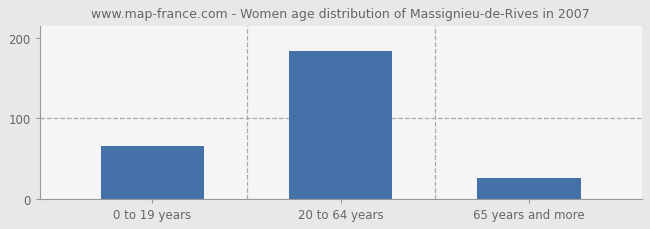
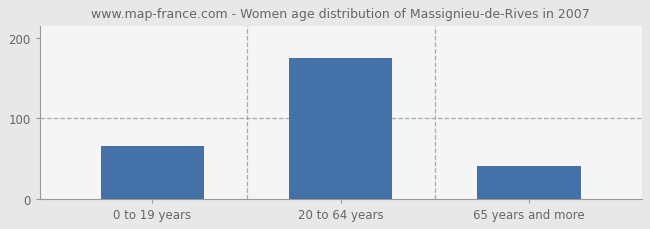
20 to 64 years: 184 -> 175
65 years and more: 26 -> 40
